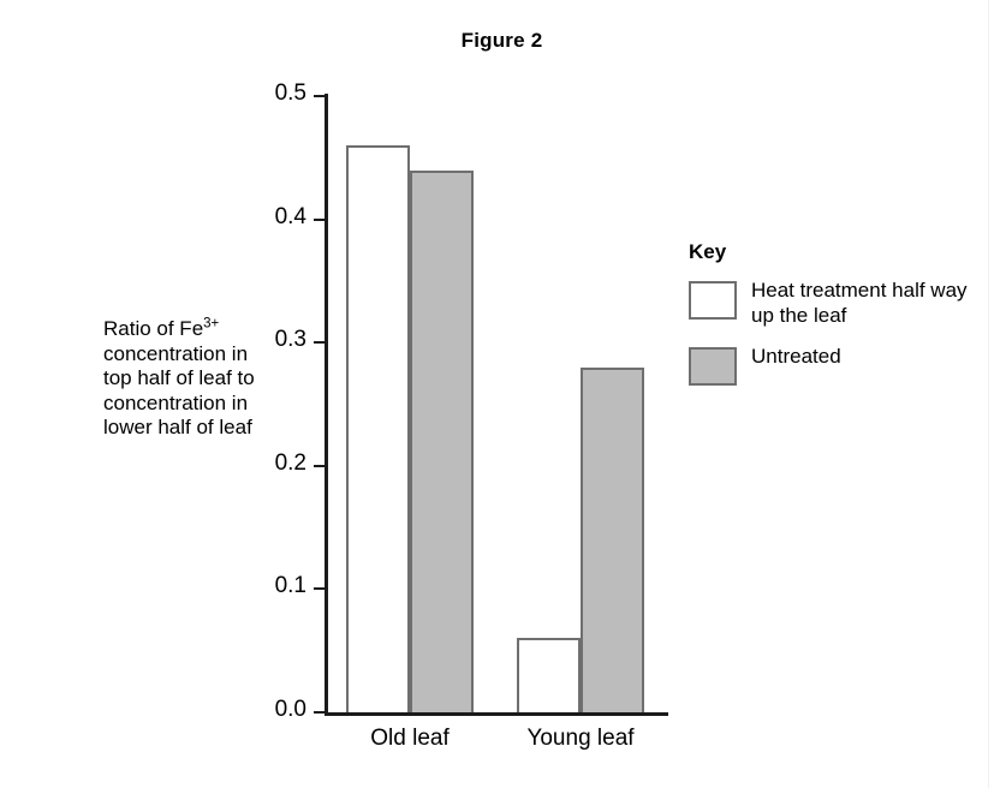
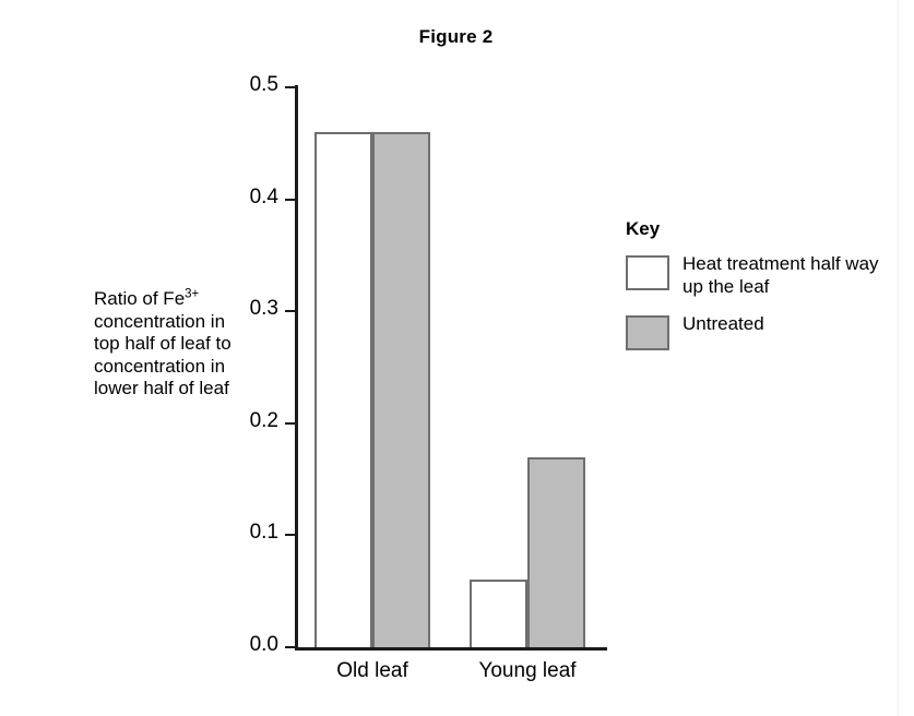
Untreated/Old leaf: 0.44 -> 0.46
Untreated/Young leaf: 0.28 -> 0.17
